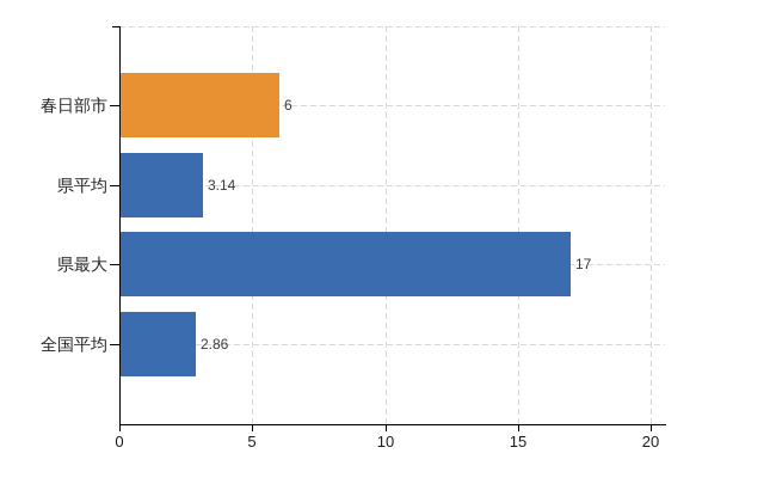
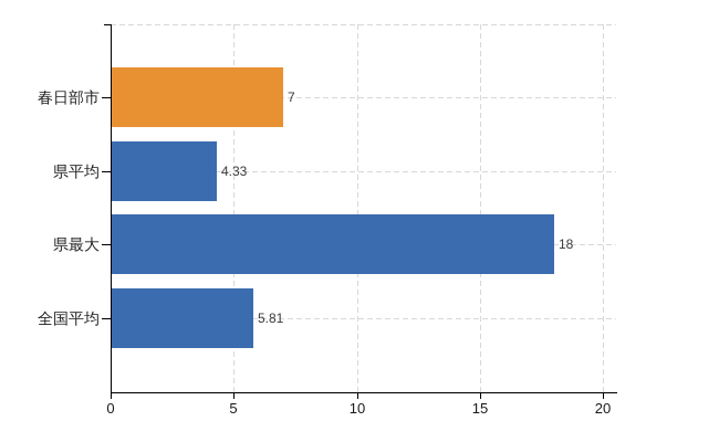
春日部市: 6 -> 7
県平均: 3.14 -> 4.33
県最大: 17 -> 18
全国平均: 2.86 -> 5.81
